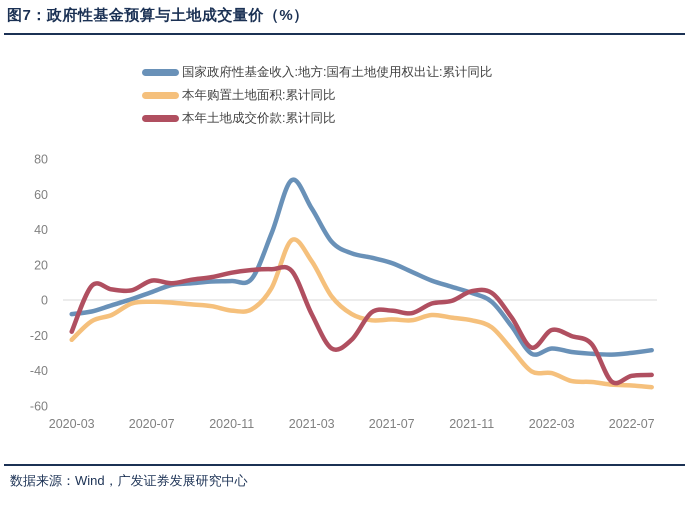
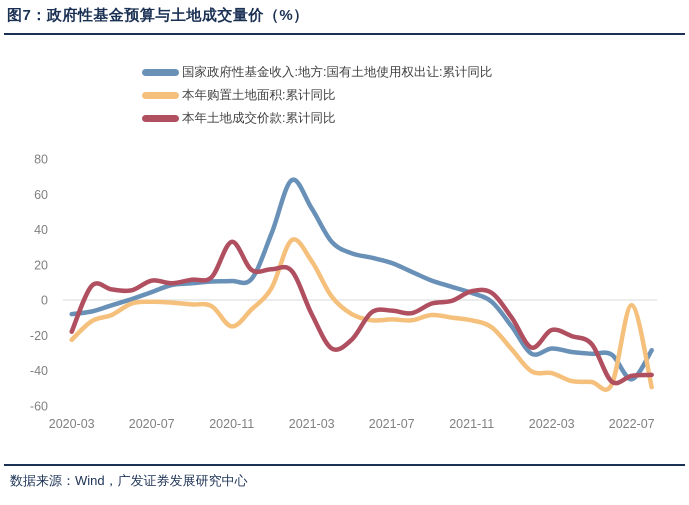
本年购置土地面积:累计同比/2020-11: -6 -> -15
本年土地成交价款:累计同比/2020-11: 16 -> 33
国家政府性基金收入:地方:国有土地使用权出让:累计同比/2022-07: -30 -> -45
本年购置土地面积:累计同比/2022-07: -48 -> -3
